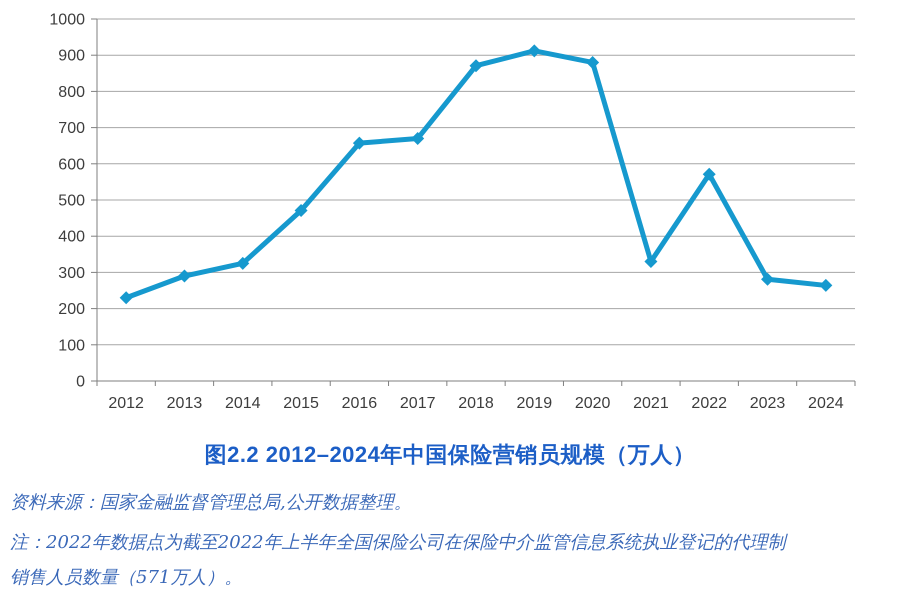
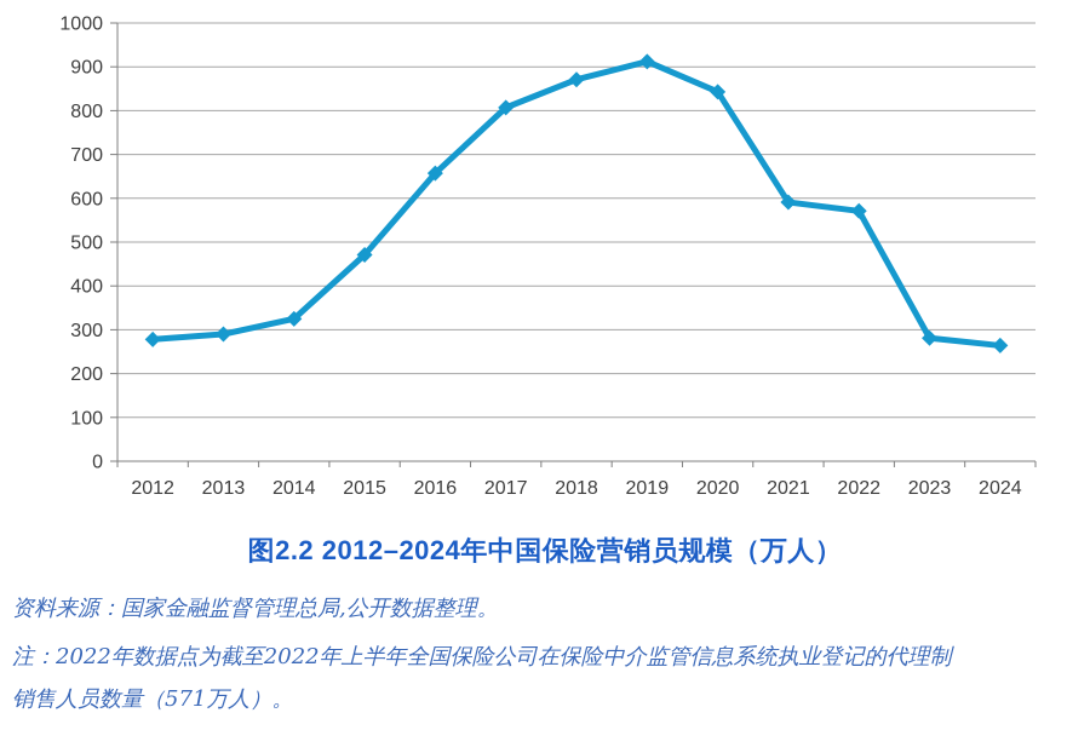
2012: 230 -> 280
2017: 670 -> 810
2020: 880 -> 840
2021: 330 -> 590
